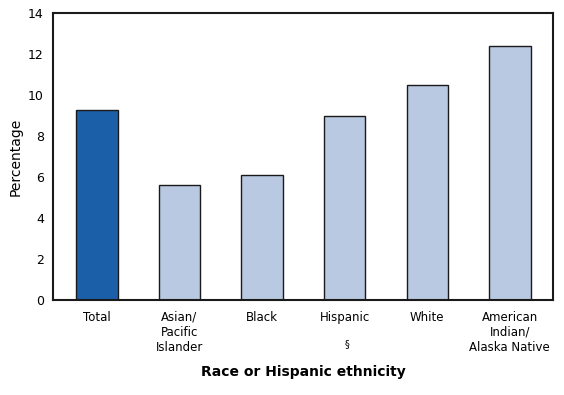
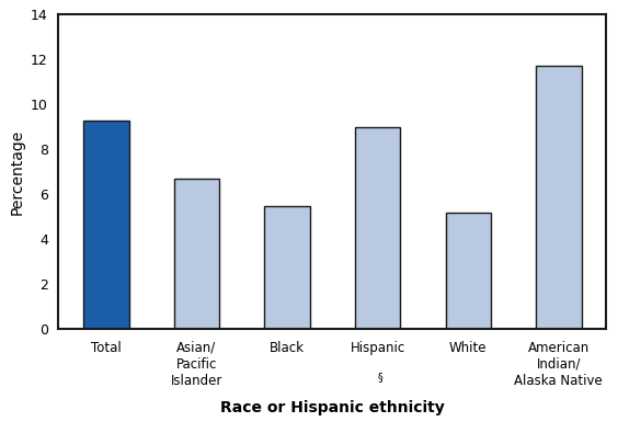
Asian/ Pacific Islander: 5.6 -> 6.7
Black: 6.1 -> 5.5
White: 10.5 -> 5.2
American Indian/ Alaska Native: 12.4 -> 11.7
